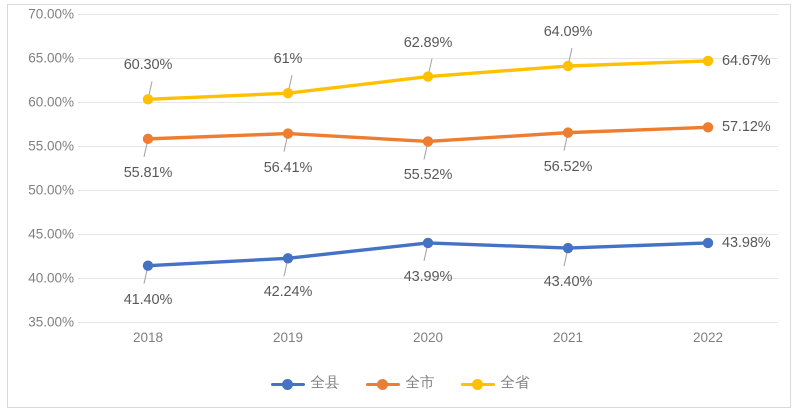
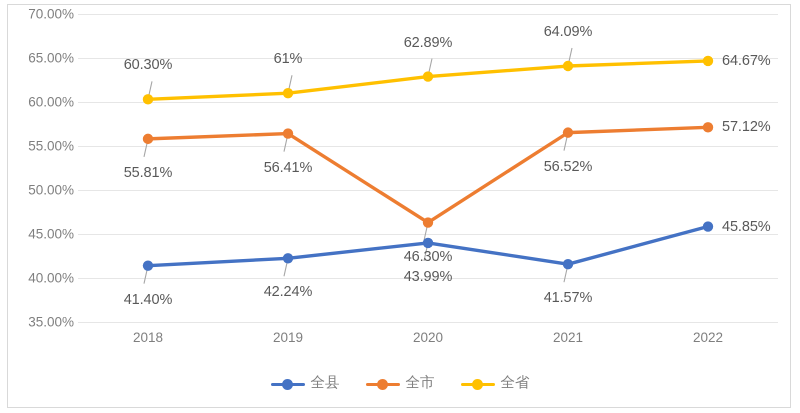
全市/2020: 55.52% -> 46.30%
全县/2021: 43.40% -> 41.57%
全县/2022: 43.98% -> 45.85%
